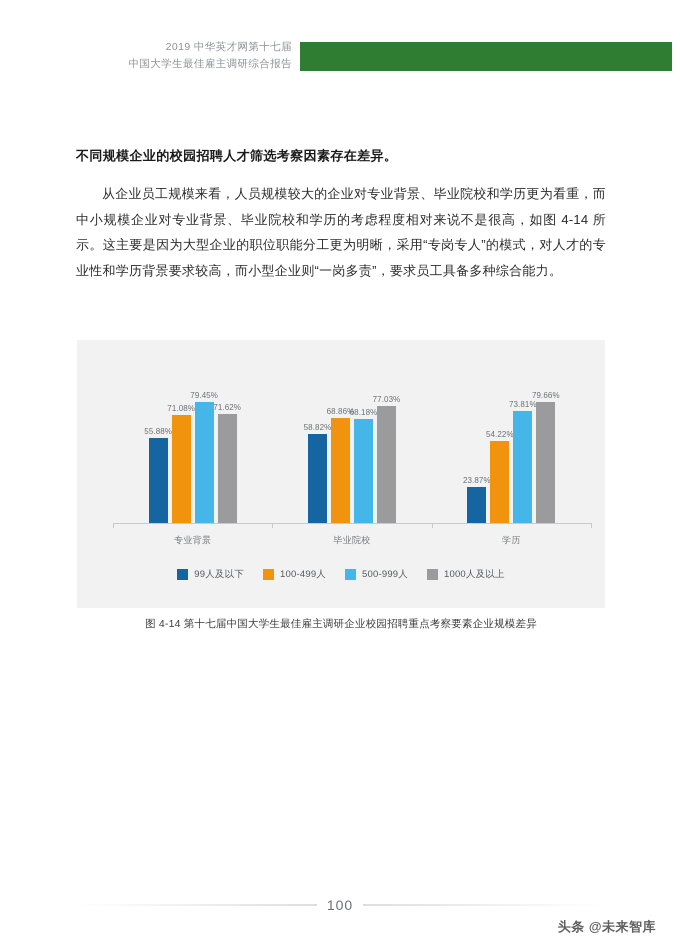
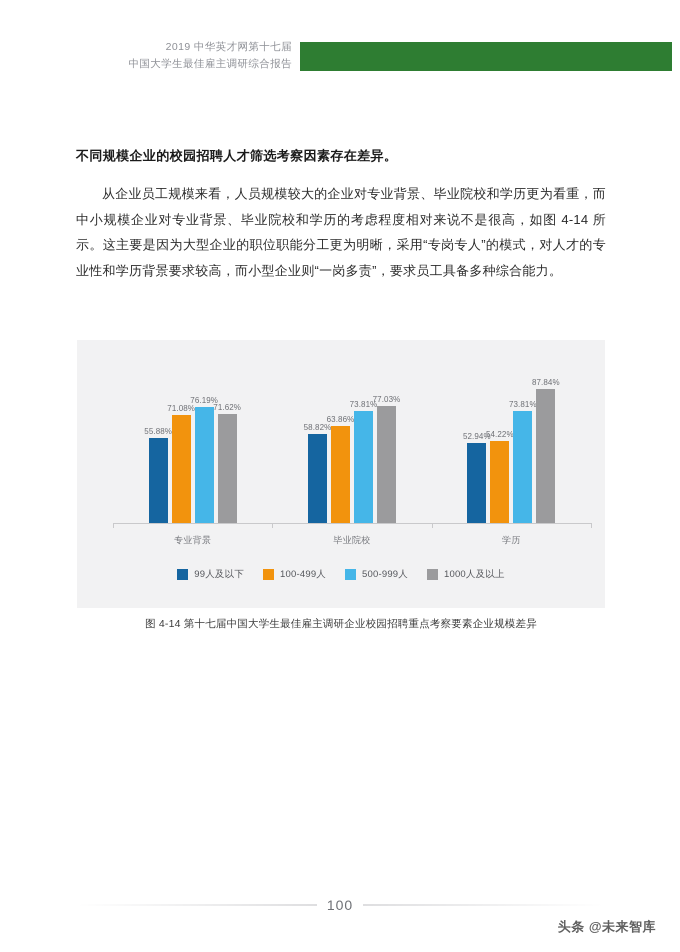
500-999人/专业背景: 79.45% -> 76.19%
100-499人/毕业院校: 68.86% -> 63.86%
500-999人/毕业院校: 68.18% -> 73.81%
99人及以下/学历: 23.87% -> 52.94%
1000人及以上/学历: 79.66% -> 87.84%
